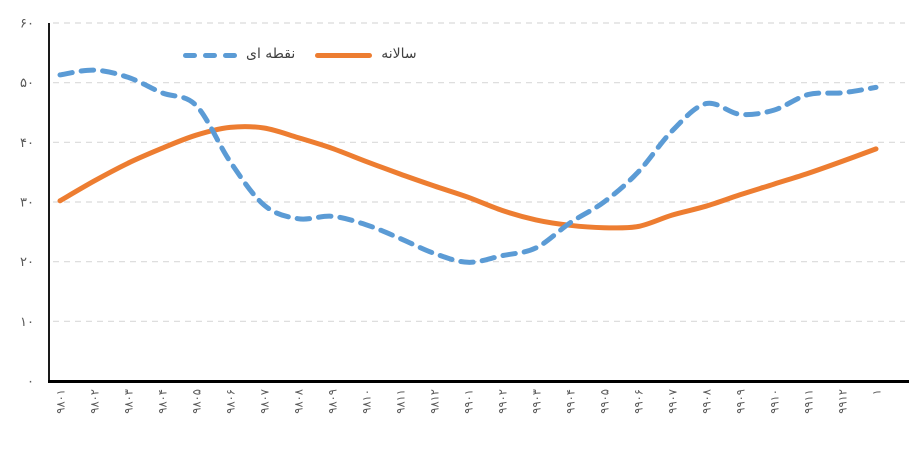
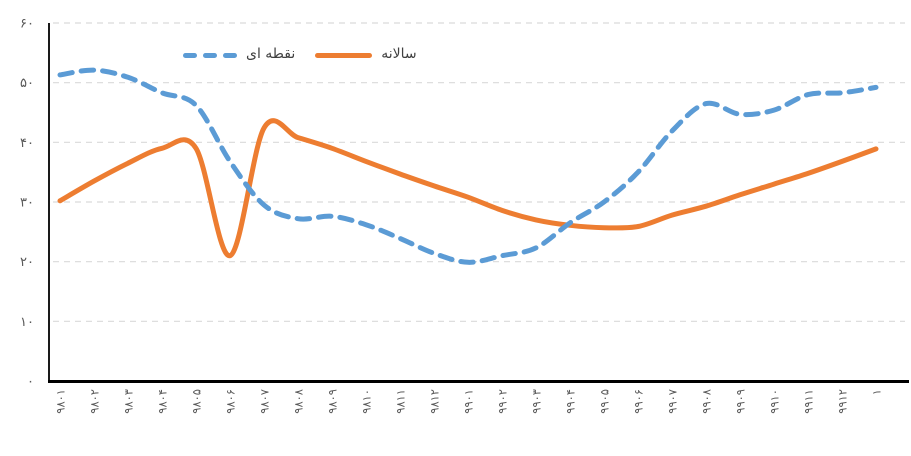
سالانه/۹۸۰۵: 41 -> 39
سالانه/۹۸۰۶: 42 -> 21
